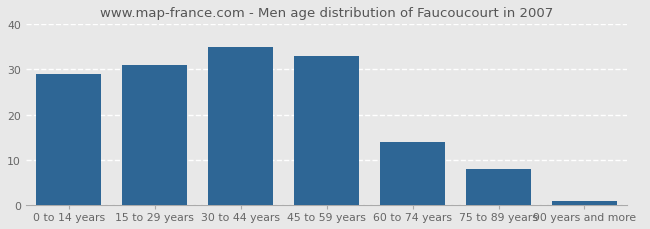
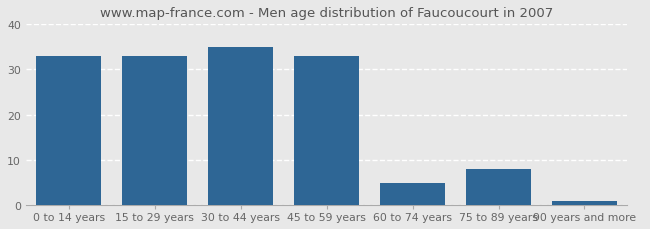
0 to 14 years: 29 -> 33
15 to 29 years: 31 -> 33
60 to 74 years: 14 -> 5
